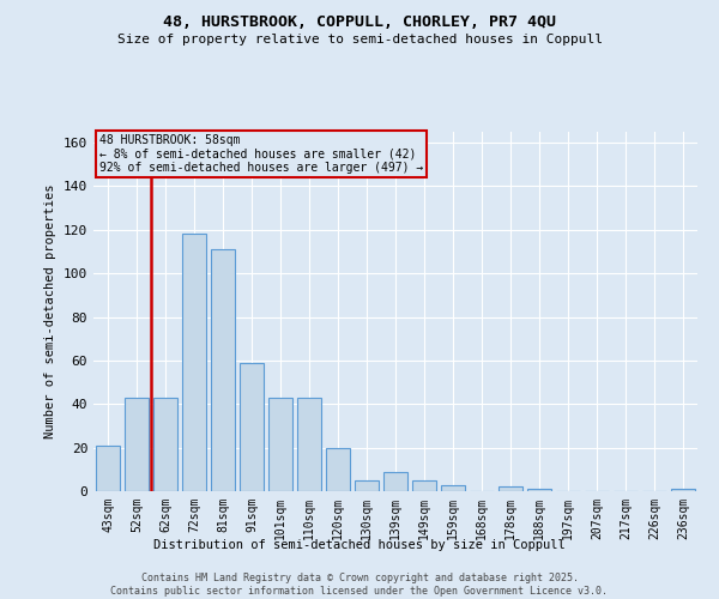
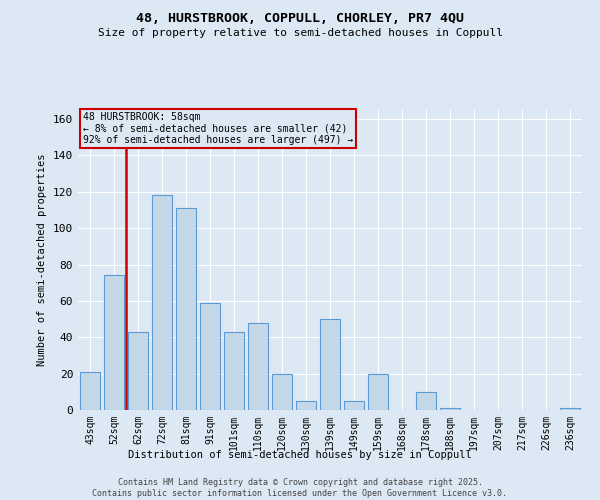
52sqm: 43 -> 74
110sqm: 43 -> 48
139sqm: 9 -> 50
159sqm: 3 -> 20
178sqm: 2 -> 10
